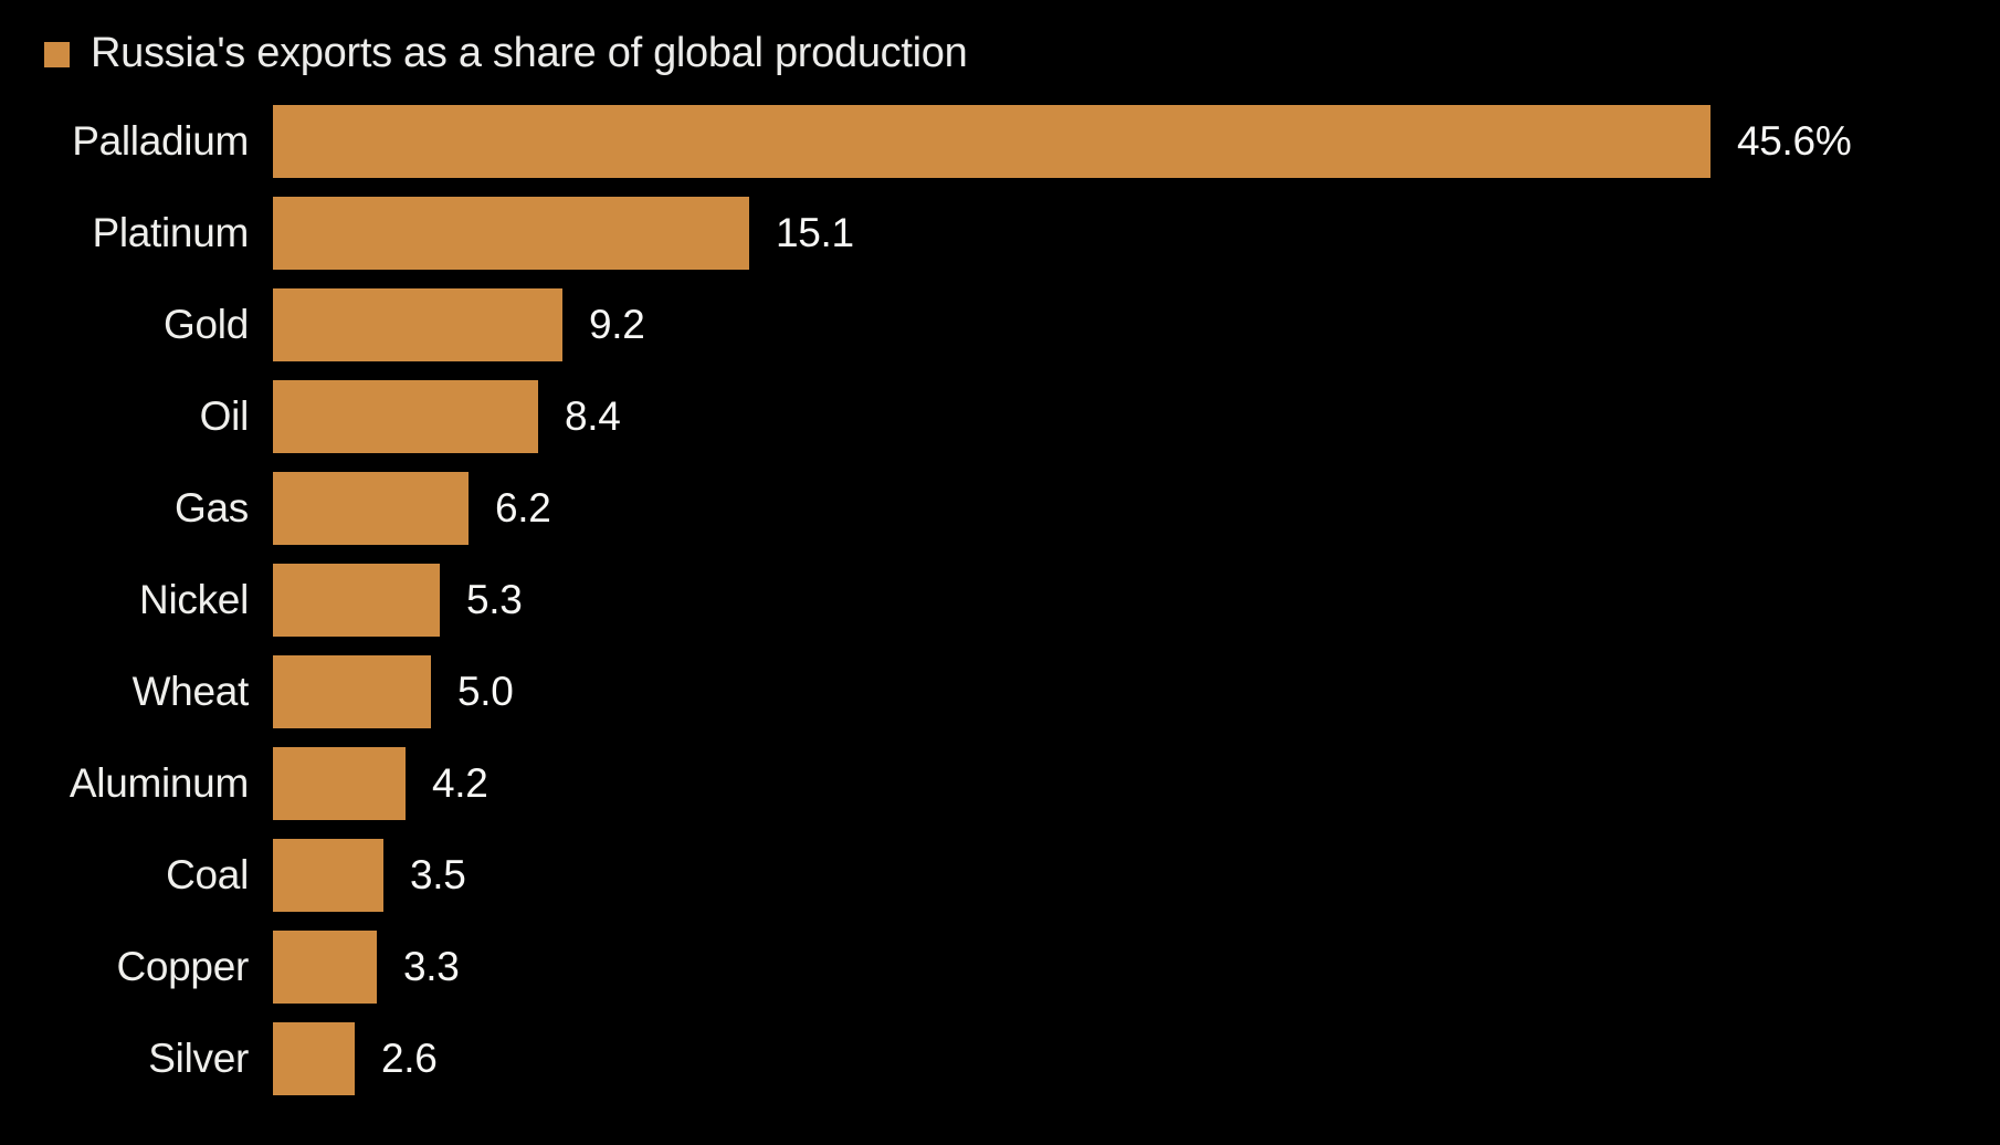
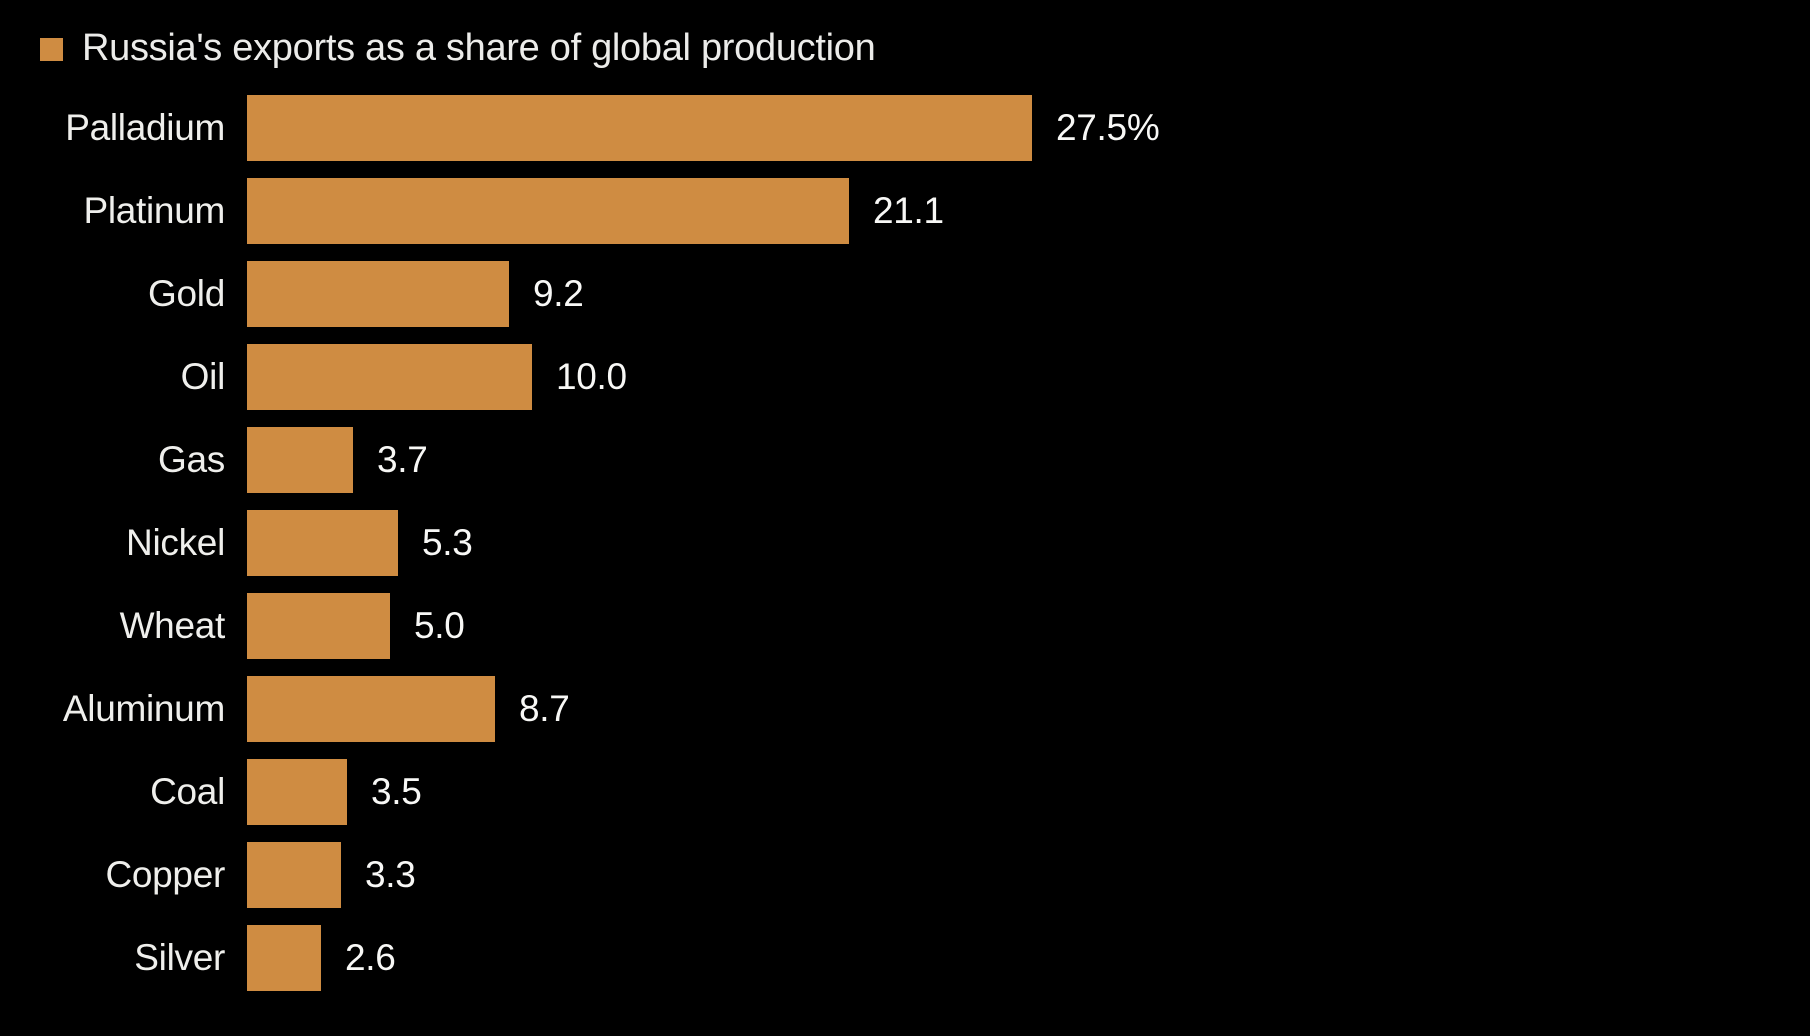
Palladium: 45.6% -> 27.5%
Platinum: 15.1 -> 21.1
Oil: 8.4 -> 10.0
Gas: 6.2 -> 3.7
Aluminum: 4.2 -> 8.7
